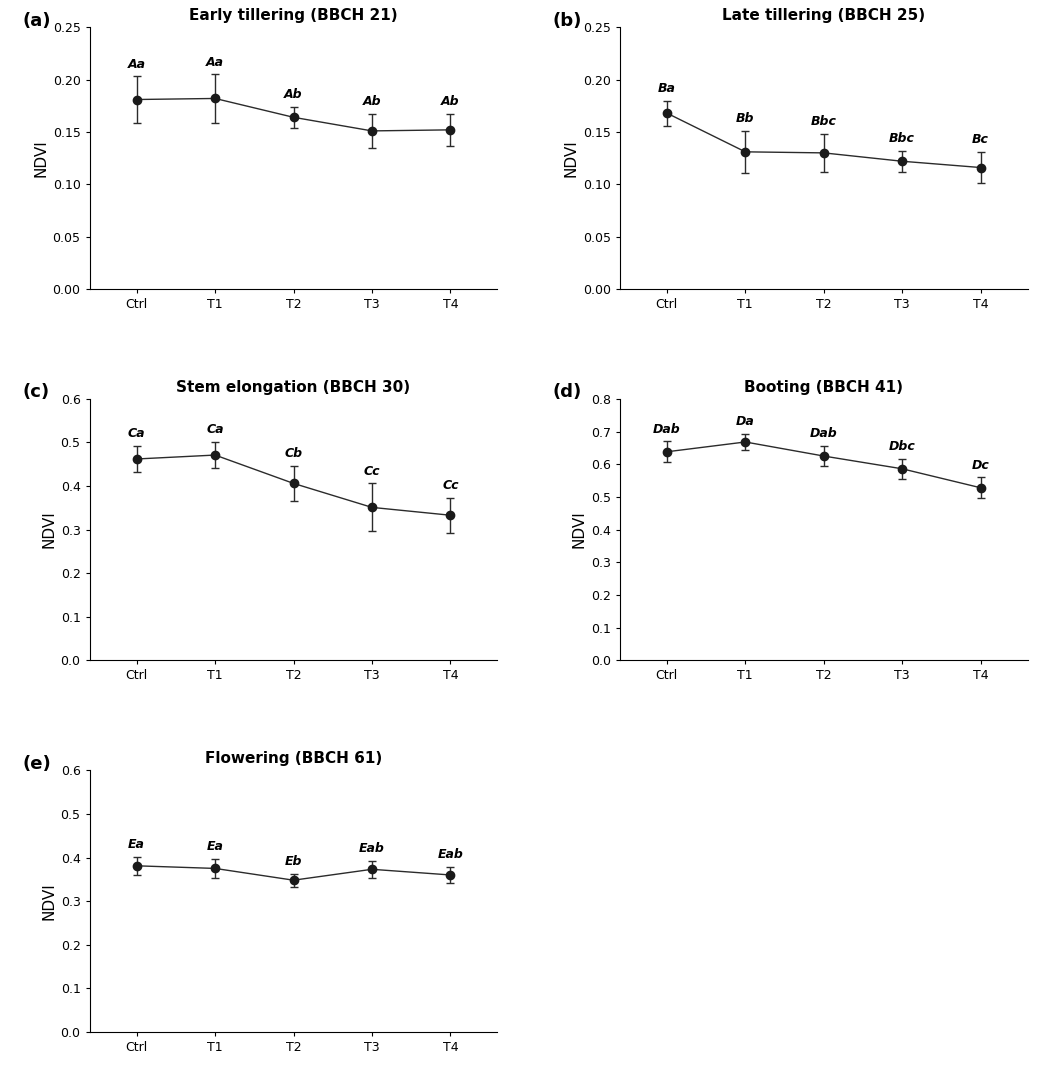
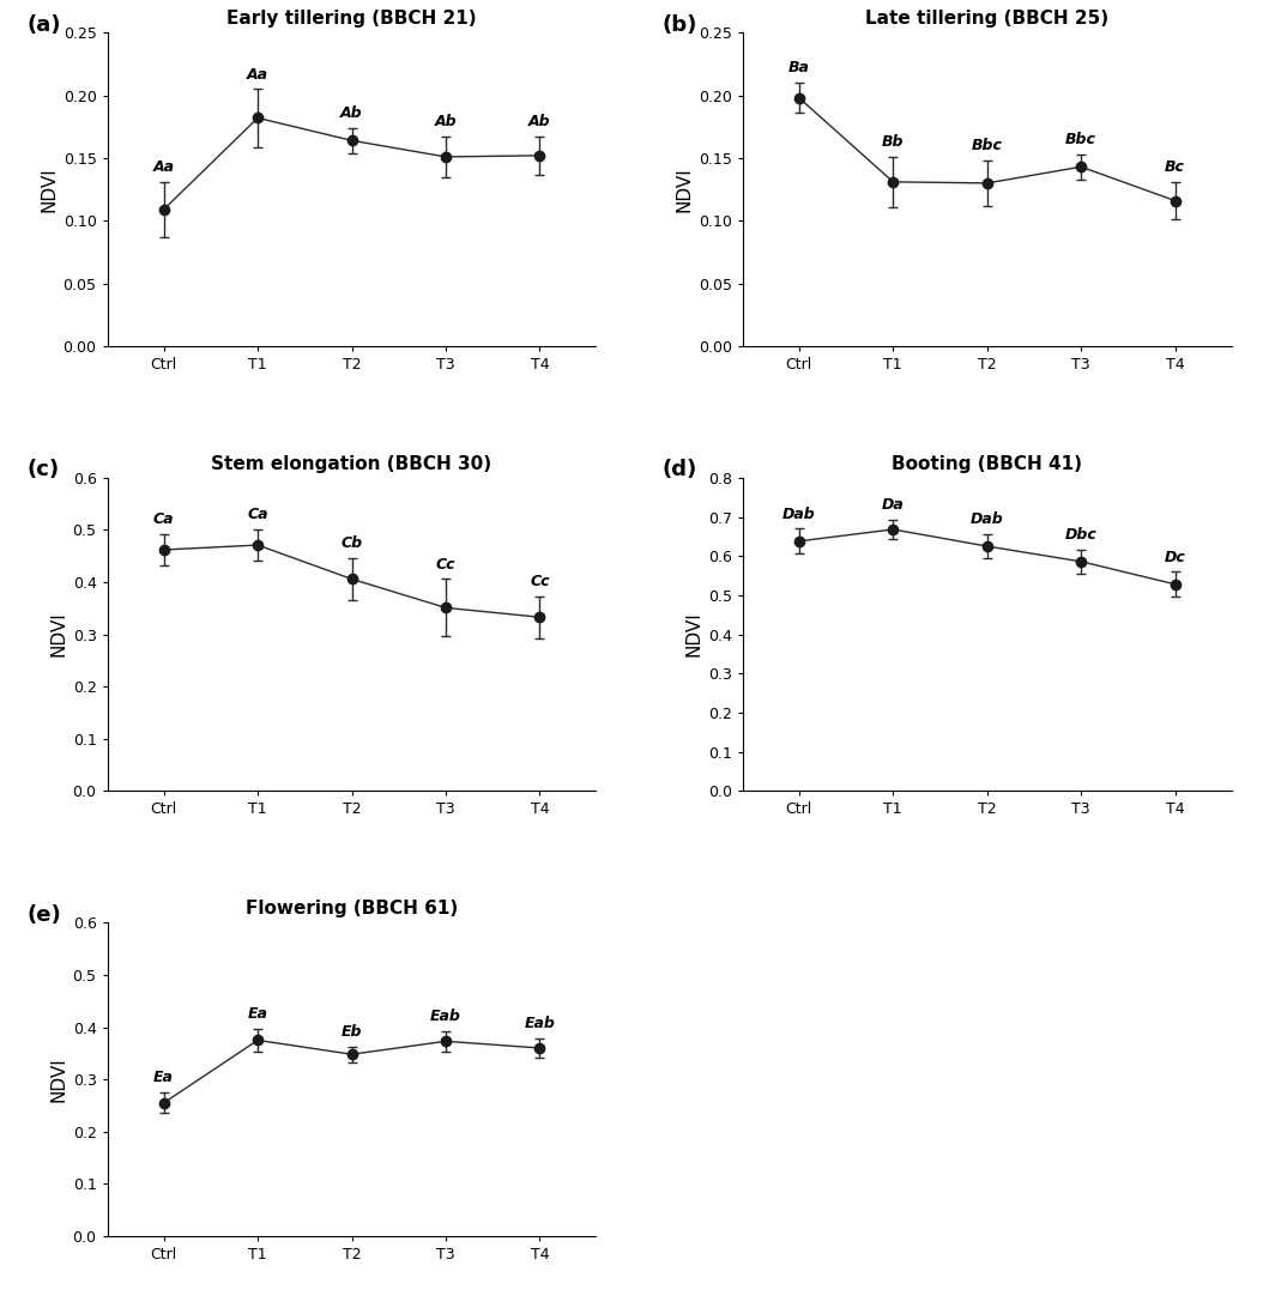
Early tillering (BBCH 21)/Ctrl: 0.181 -> 0.109
Late tillering (BBCH 25)/Ctrl: 0.168 -> 0.198
Late tillering (BBCH 25)/T3: 0.122 -> 0.143
Flowering (BBCH 61)/Ctrl: 0.381 -> 0.255
